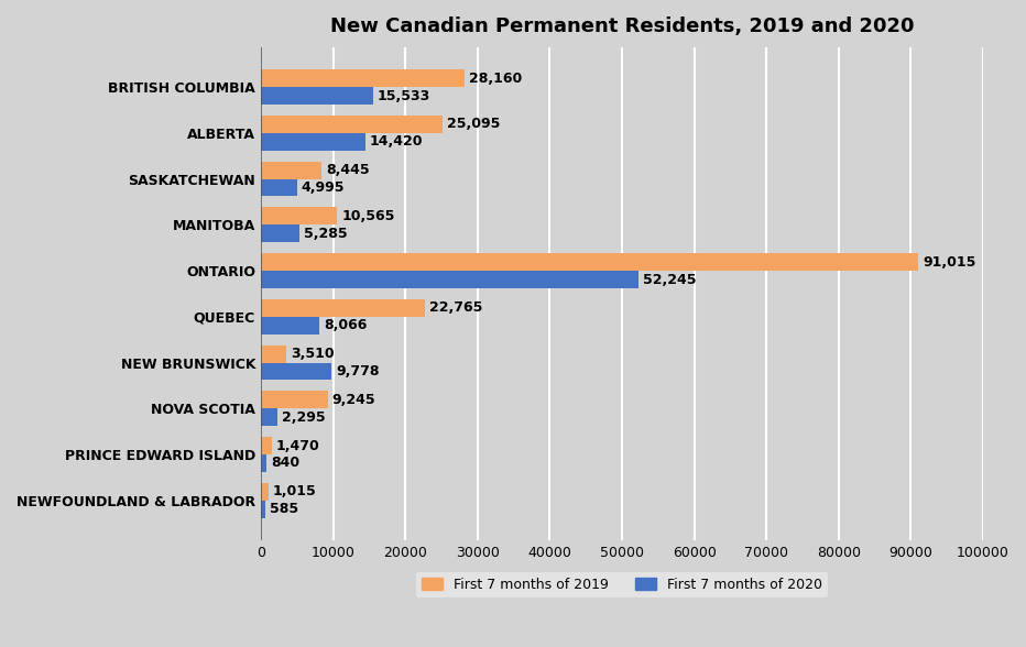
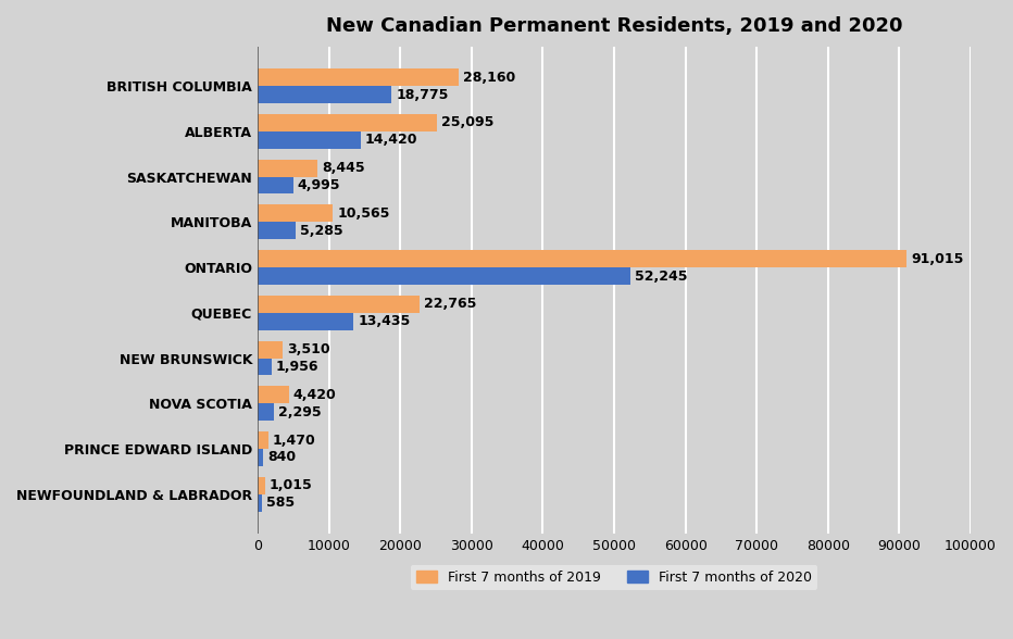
First 7 months of 2020/BRITISH COLUMBIA: 15,533 -> 18,775
First 7 months of 2020/QUEBEC: 8,066 -> 13,435
First 7 months of 2020/NEW BRUNSWICK: 9,778 -> 1,956
First 7 months of 2019/NOVA SCOTIA: 9,245 -> 4,420
